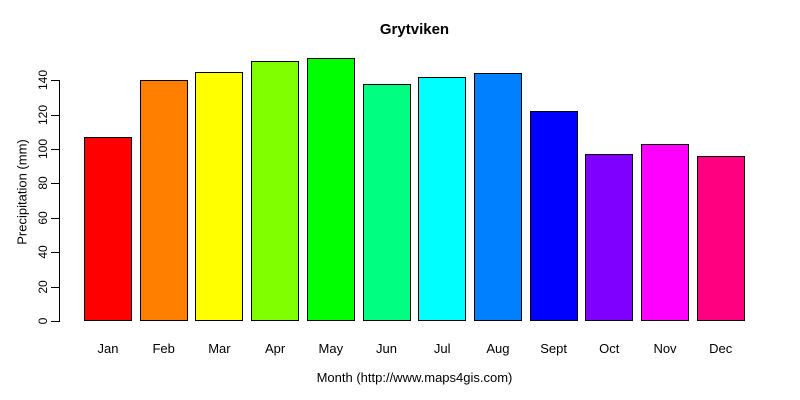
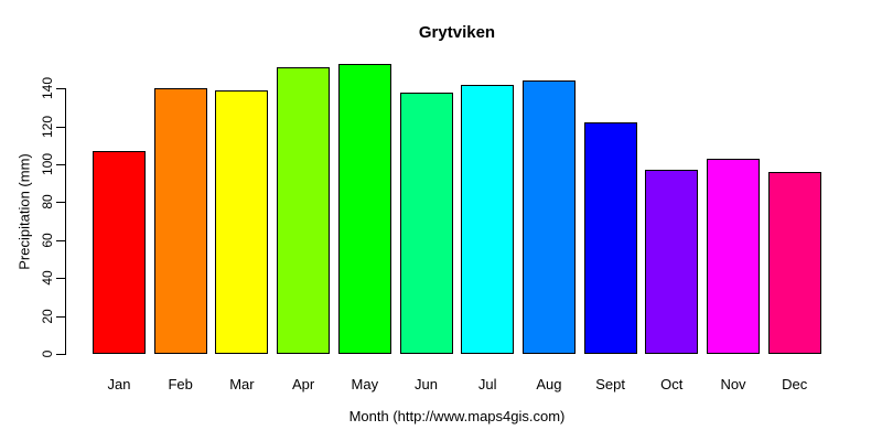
Mar: 145 -> 139
